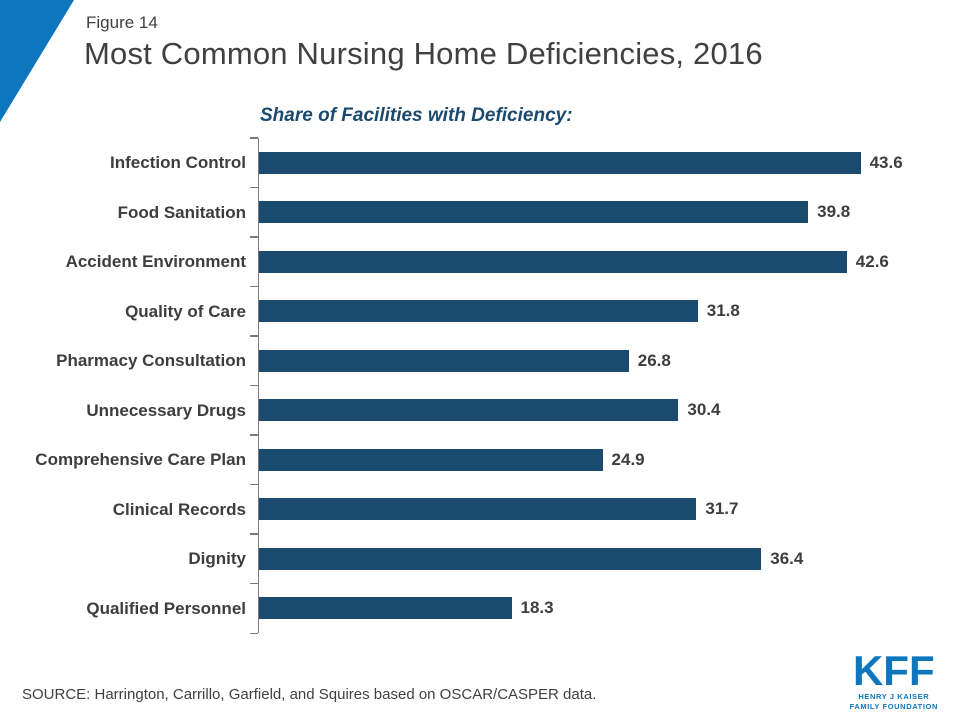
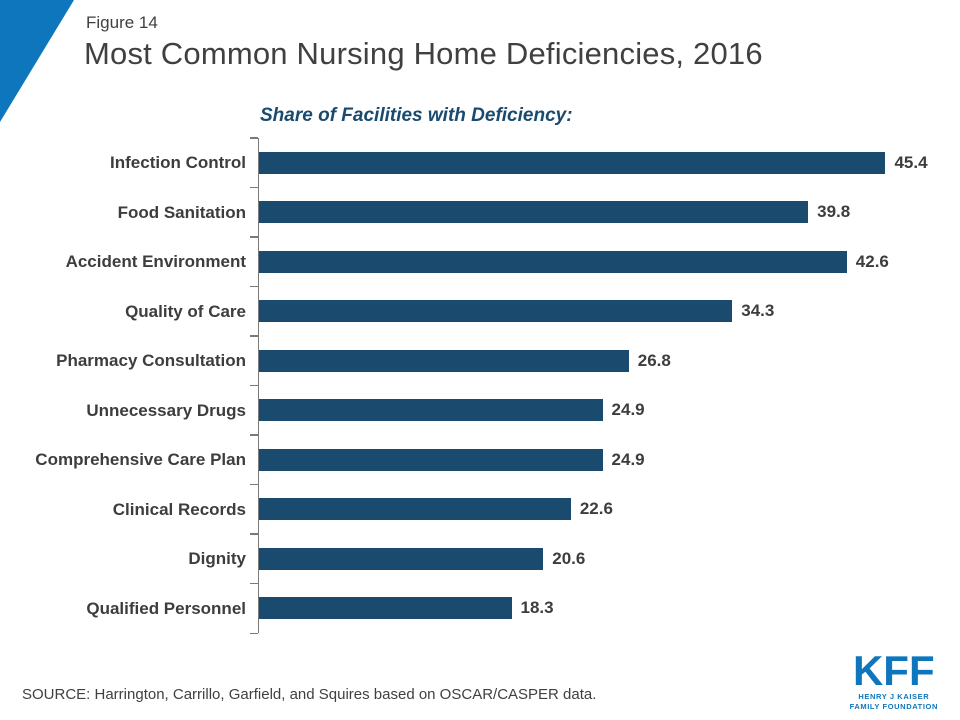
Infection Control: 43.6 -> 45.4
Quality of Care: 31.8 -> 34.3
Unnecessary Drugs: 30.4 -> 24.9
Clinical Records: 31.7 -> 22.6
Dignity: 36.4 -> 20.6
